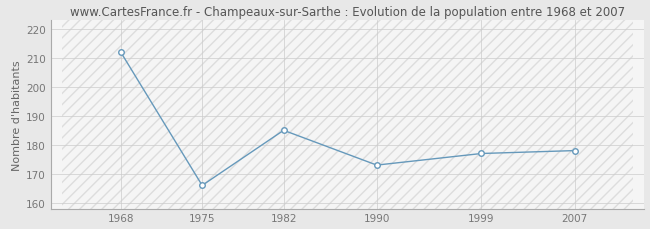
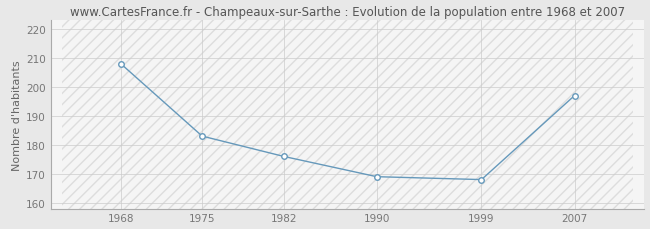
1968: 212 -> 208
1975: 166 -> 183
1982: 185 -> 176
1990: 173 -> 169
1999: 177 -> 168
2007: 178 -> 197
